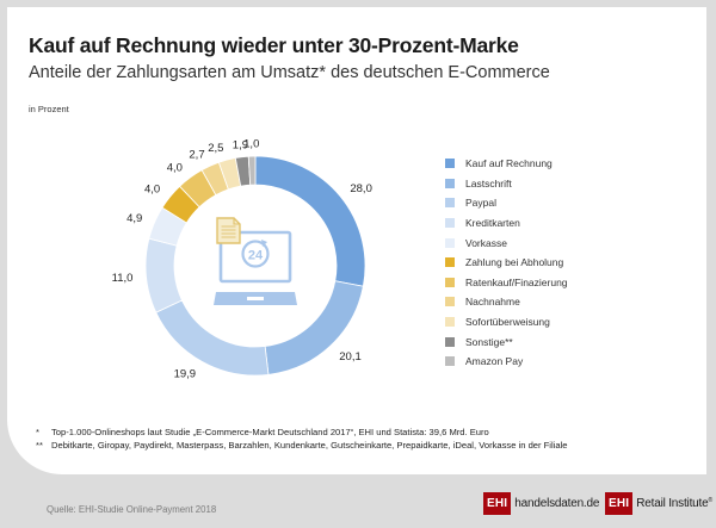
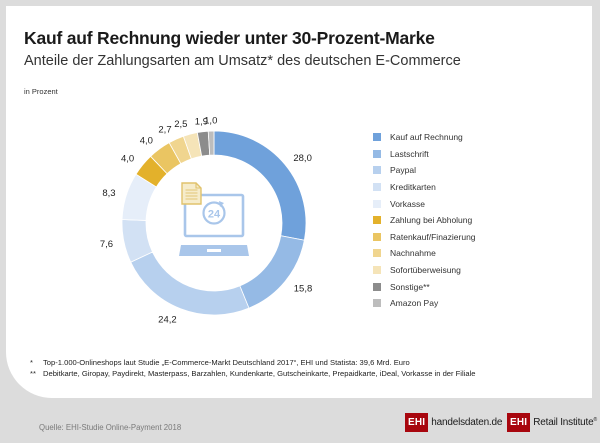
Lastschrift: 20,1 -> 15,8
Paypal: 19,9 -> 24,2
Kreditkarten: 11,0 -> 7,6
Vorkasse: 4,9 -> 8,3
